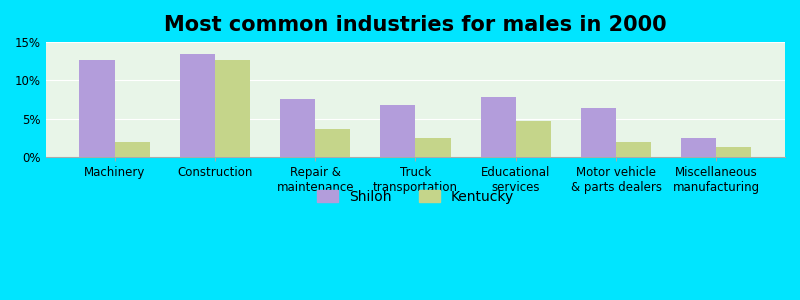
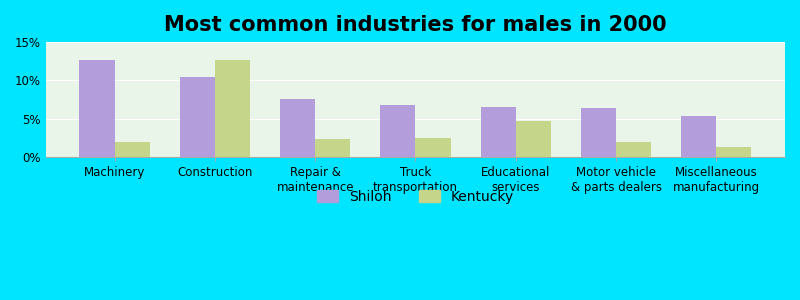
Shiloh/Construction: 13.4% -> 10.5%
Kentucky/Repair & maintenance: 3.6% -> 2.3%
Shiloh/Educational services: 7.8% -> 6.5%
Shiloh/Miscellaneous manufacturing: 2.4% -> 5.4%
